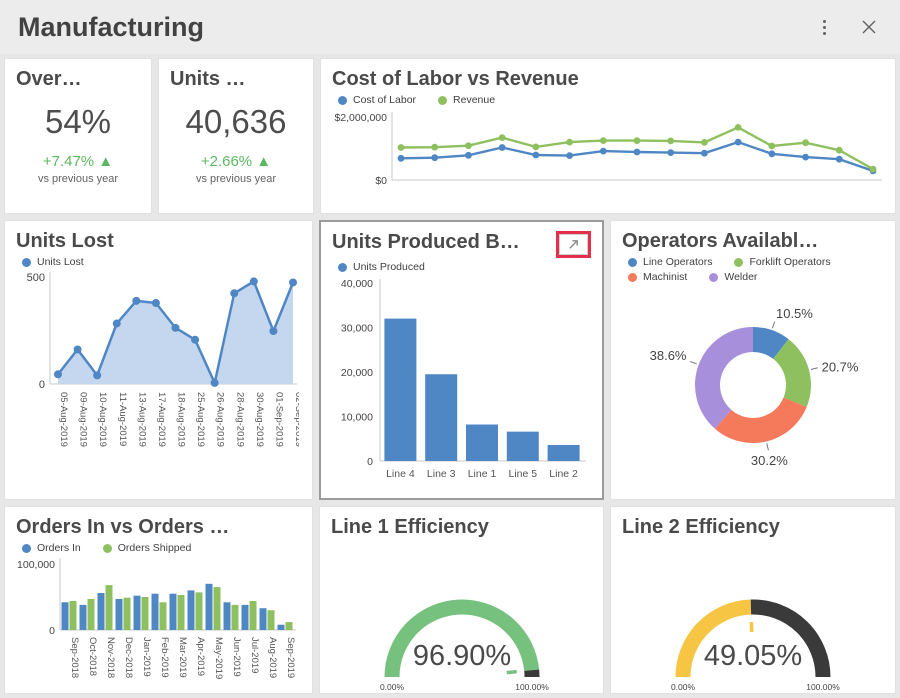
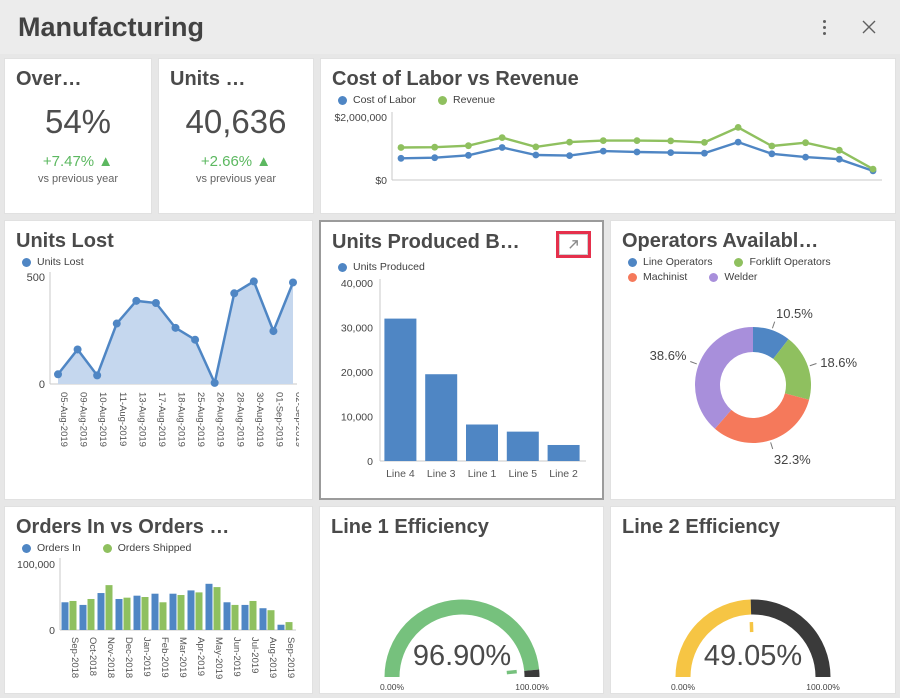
Operators Availabl…/Forklift Operators: 20.7% -> 18.6%
Operators Availabl…/Machinist: 30.2% -> 32.3%
